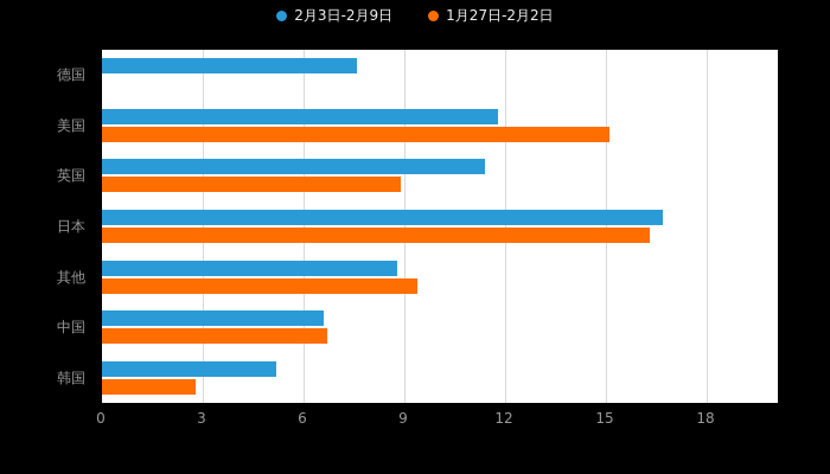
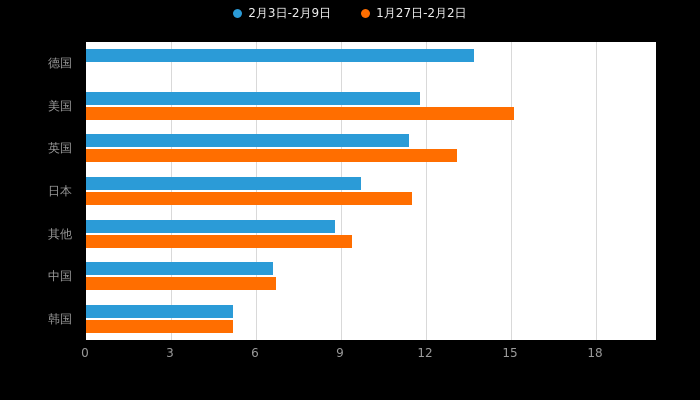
2月3日-2月9日/德国: 7.6 -> 13.7
1月27日-2月2日/英国: 8.9 -> 13.1
2月3日-2月9日/日本: 16.7 -> 9.7
1月27日-2月2日/日本: 16.3 -> 11.5
1月27日-2月2日/韩国: 2.8 -> 5.2
